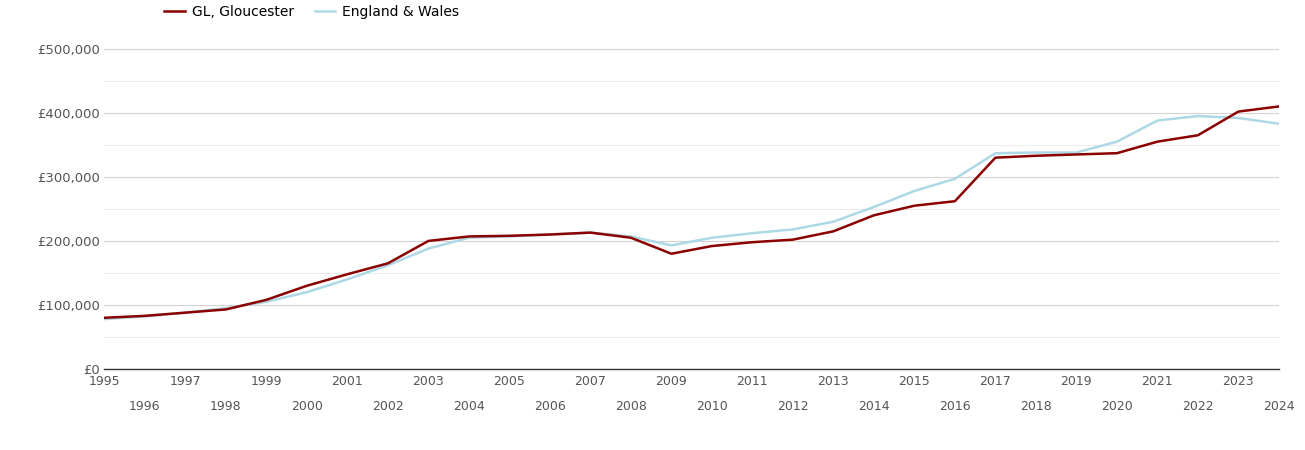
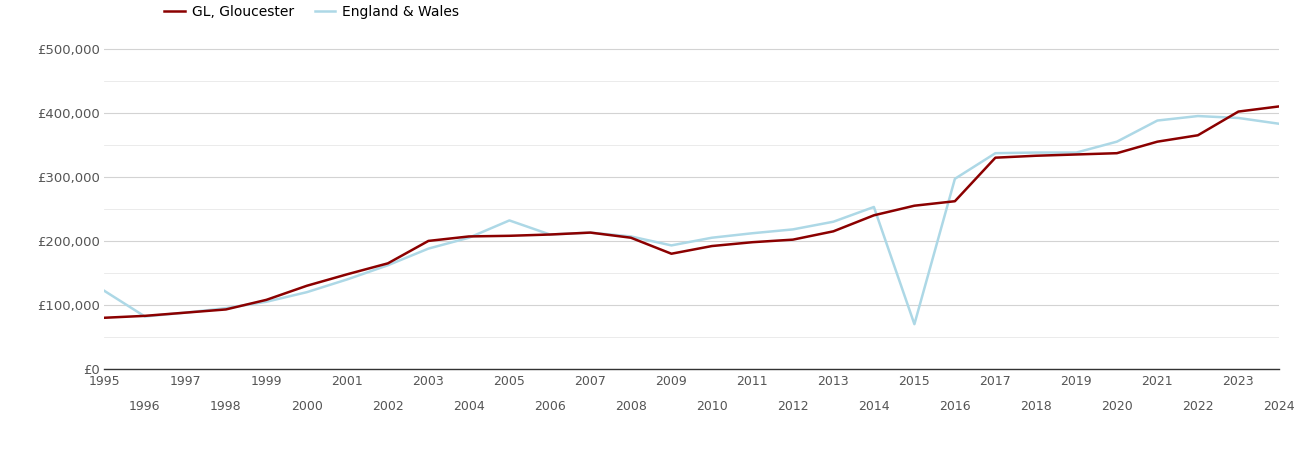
England & Wales/1995: £78,000 -> £122,000
England & Wales/2005: £207,000 -> £232,000
England & Wales/2015: £278,000 -> £70,000
